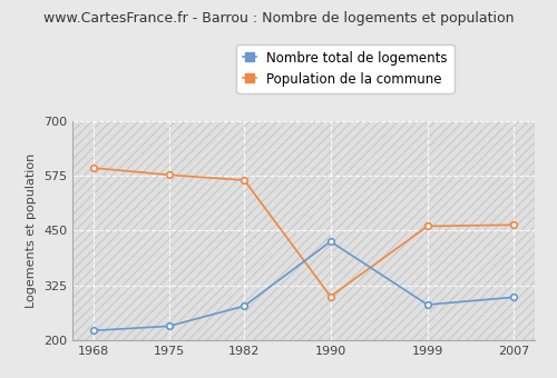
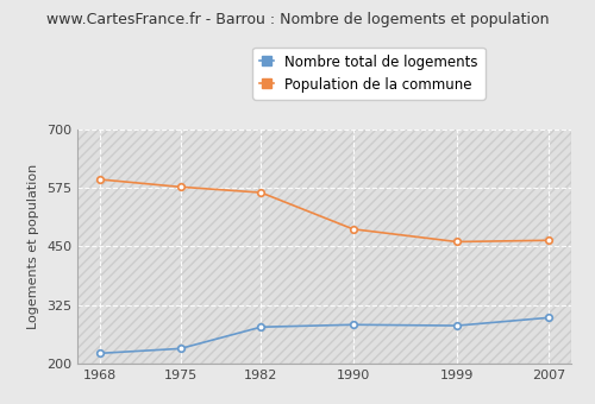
Nombre total de logements/1990: 425 -> 283
Population de la commune/1990: 300 -> 487
